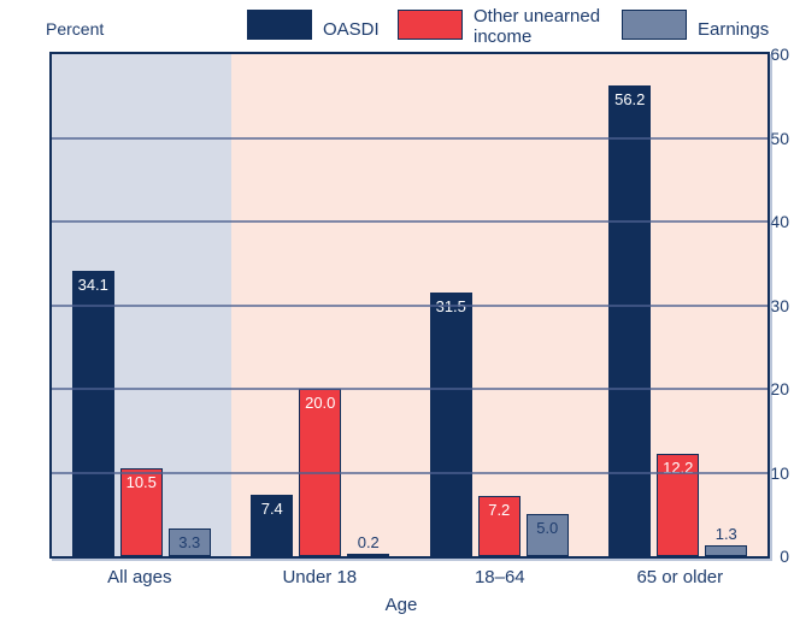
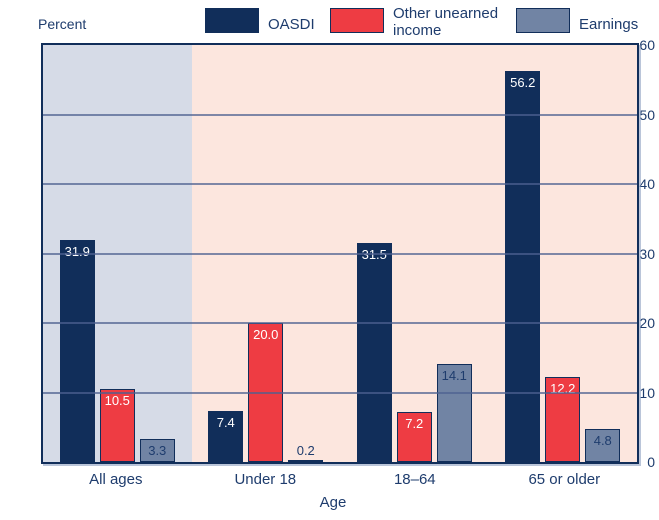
OASDI/All ages: 34.1 -> 31.9
Earnings/18–64: 5.0 -> 14.1
Earnings/65 or older: 1.3 -> 4.8
